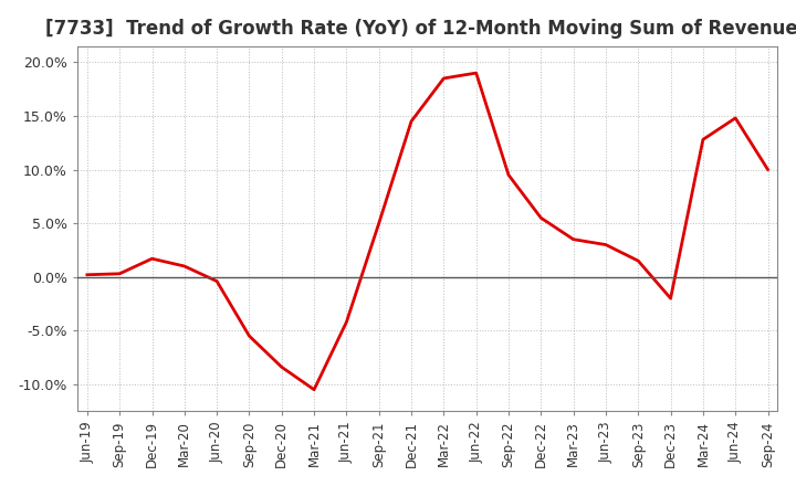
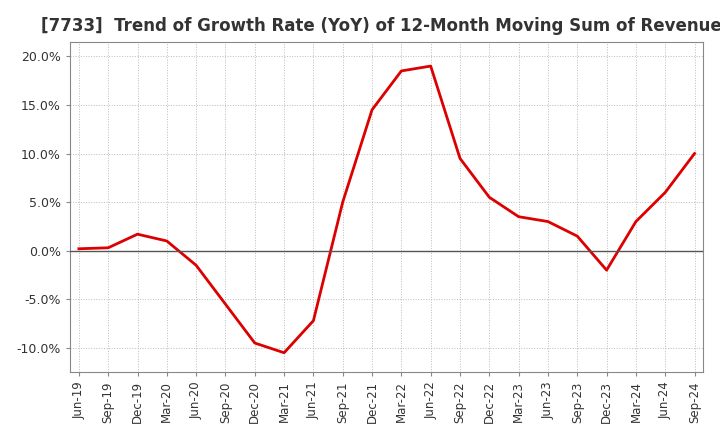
Jun-20: -0.4% -> -1.5%
Dec-20: -8.4% -> -9.5%
Jun-21: -4.2% -> -7.2%
Mar-24: 12.8% -> 3.0%
Jun-24: 14.8% -> 6.0%
